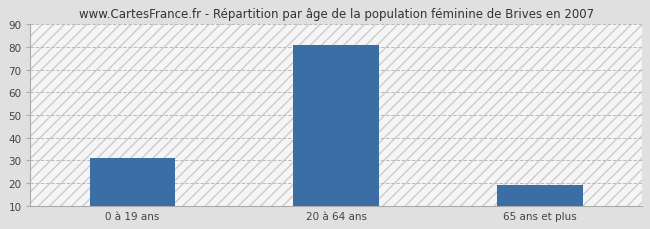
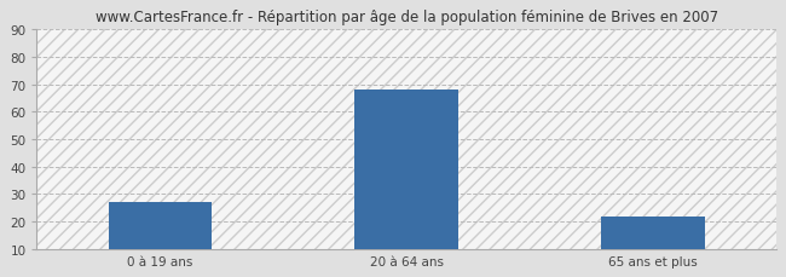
0 à 19 ans: 31 -> 27
20 à 64 ans: 81 -> 68
65 ans et plus: 19 -> 22
